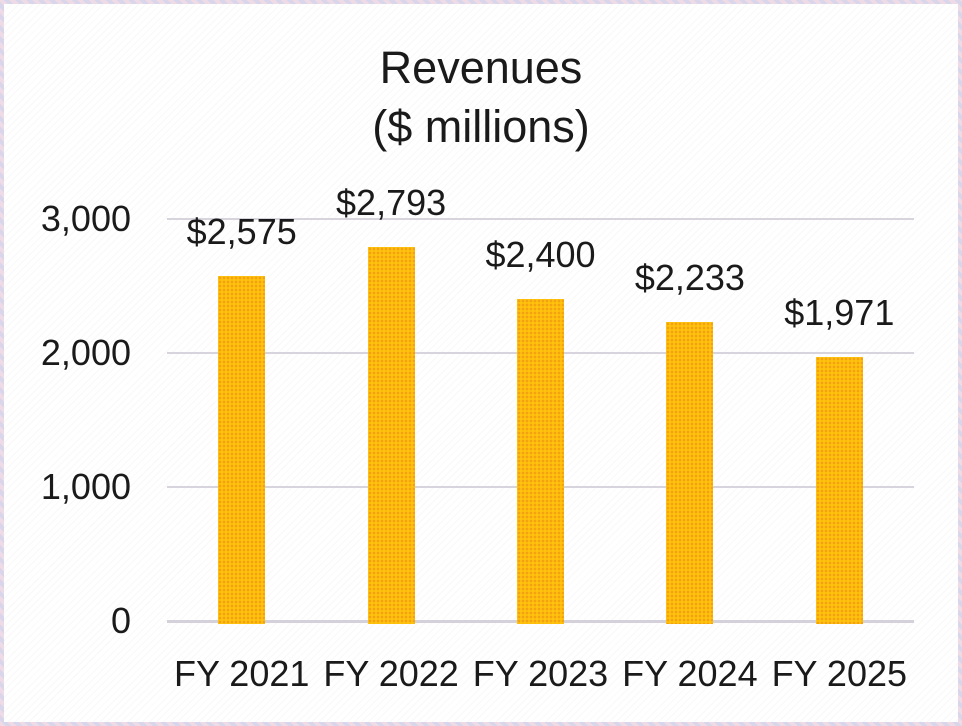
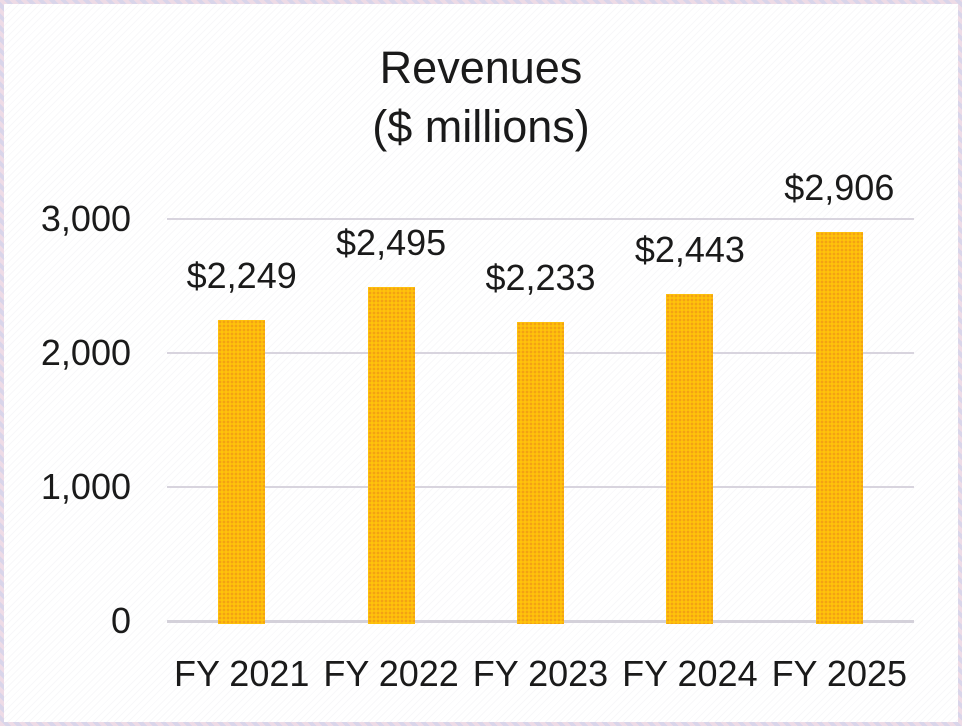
FY 2021: $2,575 -> $2,249
FY 2022: $2,793 -> $2,495
FY 2023: $2,400 -> $2,233
FY 2024: $2,233 -> $2,443
FY 2025: $1,971 -> $2,906
